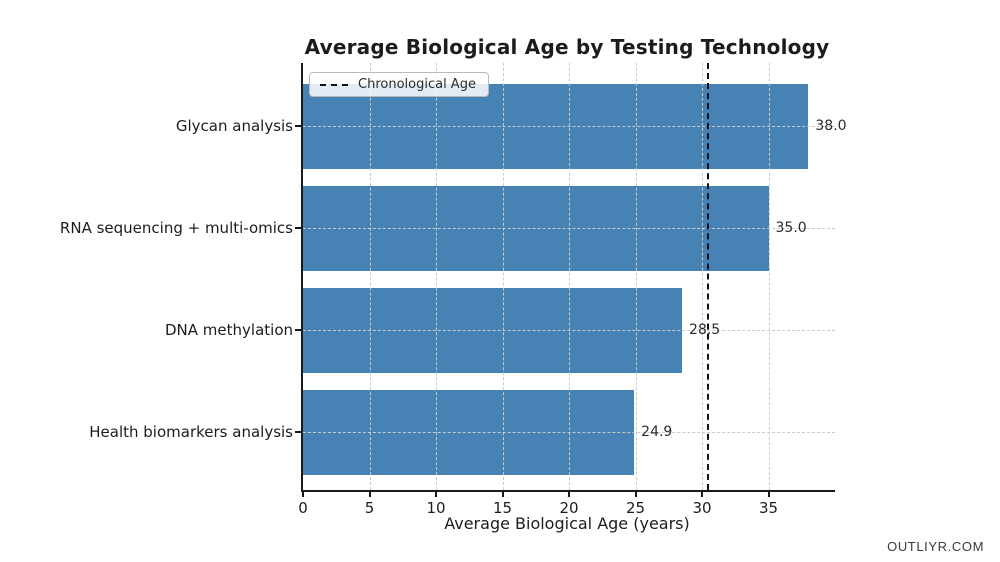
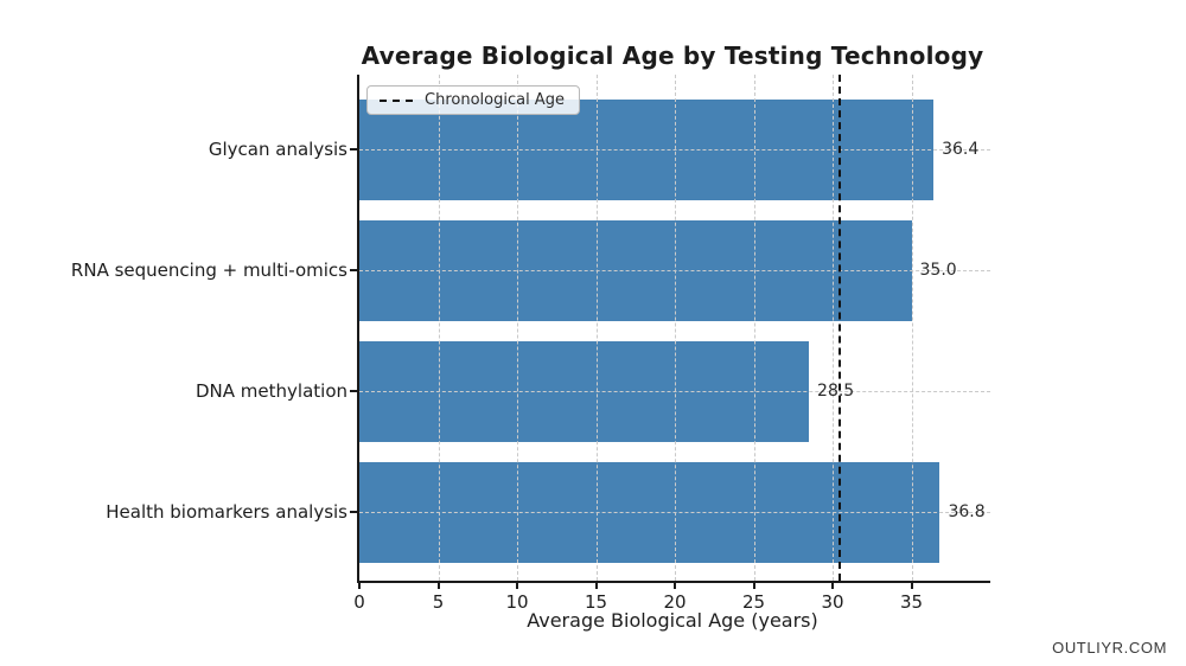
Glycan analysis: 38.0 -> 36.4
Health biomarkers analysis: 24.9 -> 36.8
